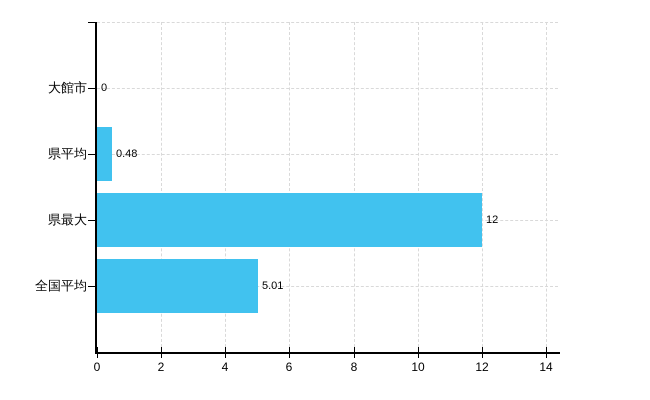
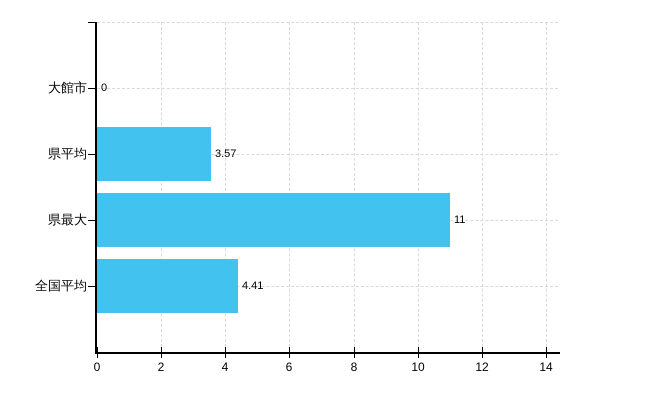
県平均: 0.48 -> 3.57
県最大: 12 -> 11
全国平均: 5.01 -> 4.41
